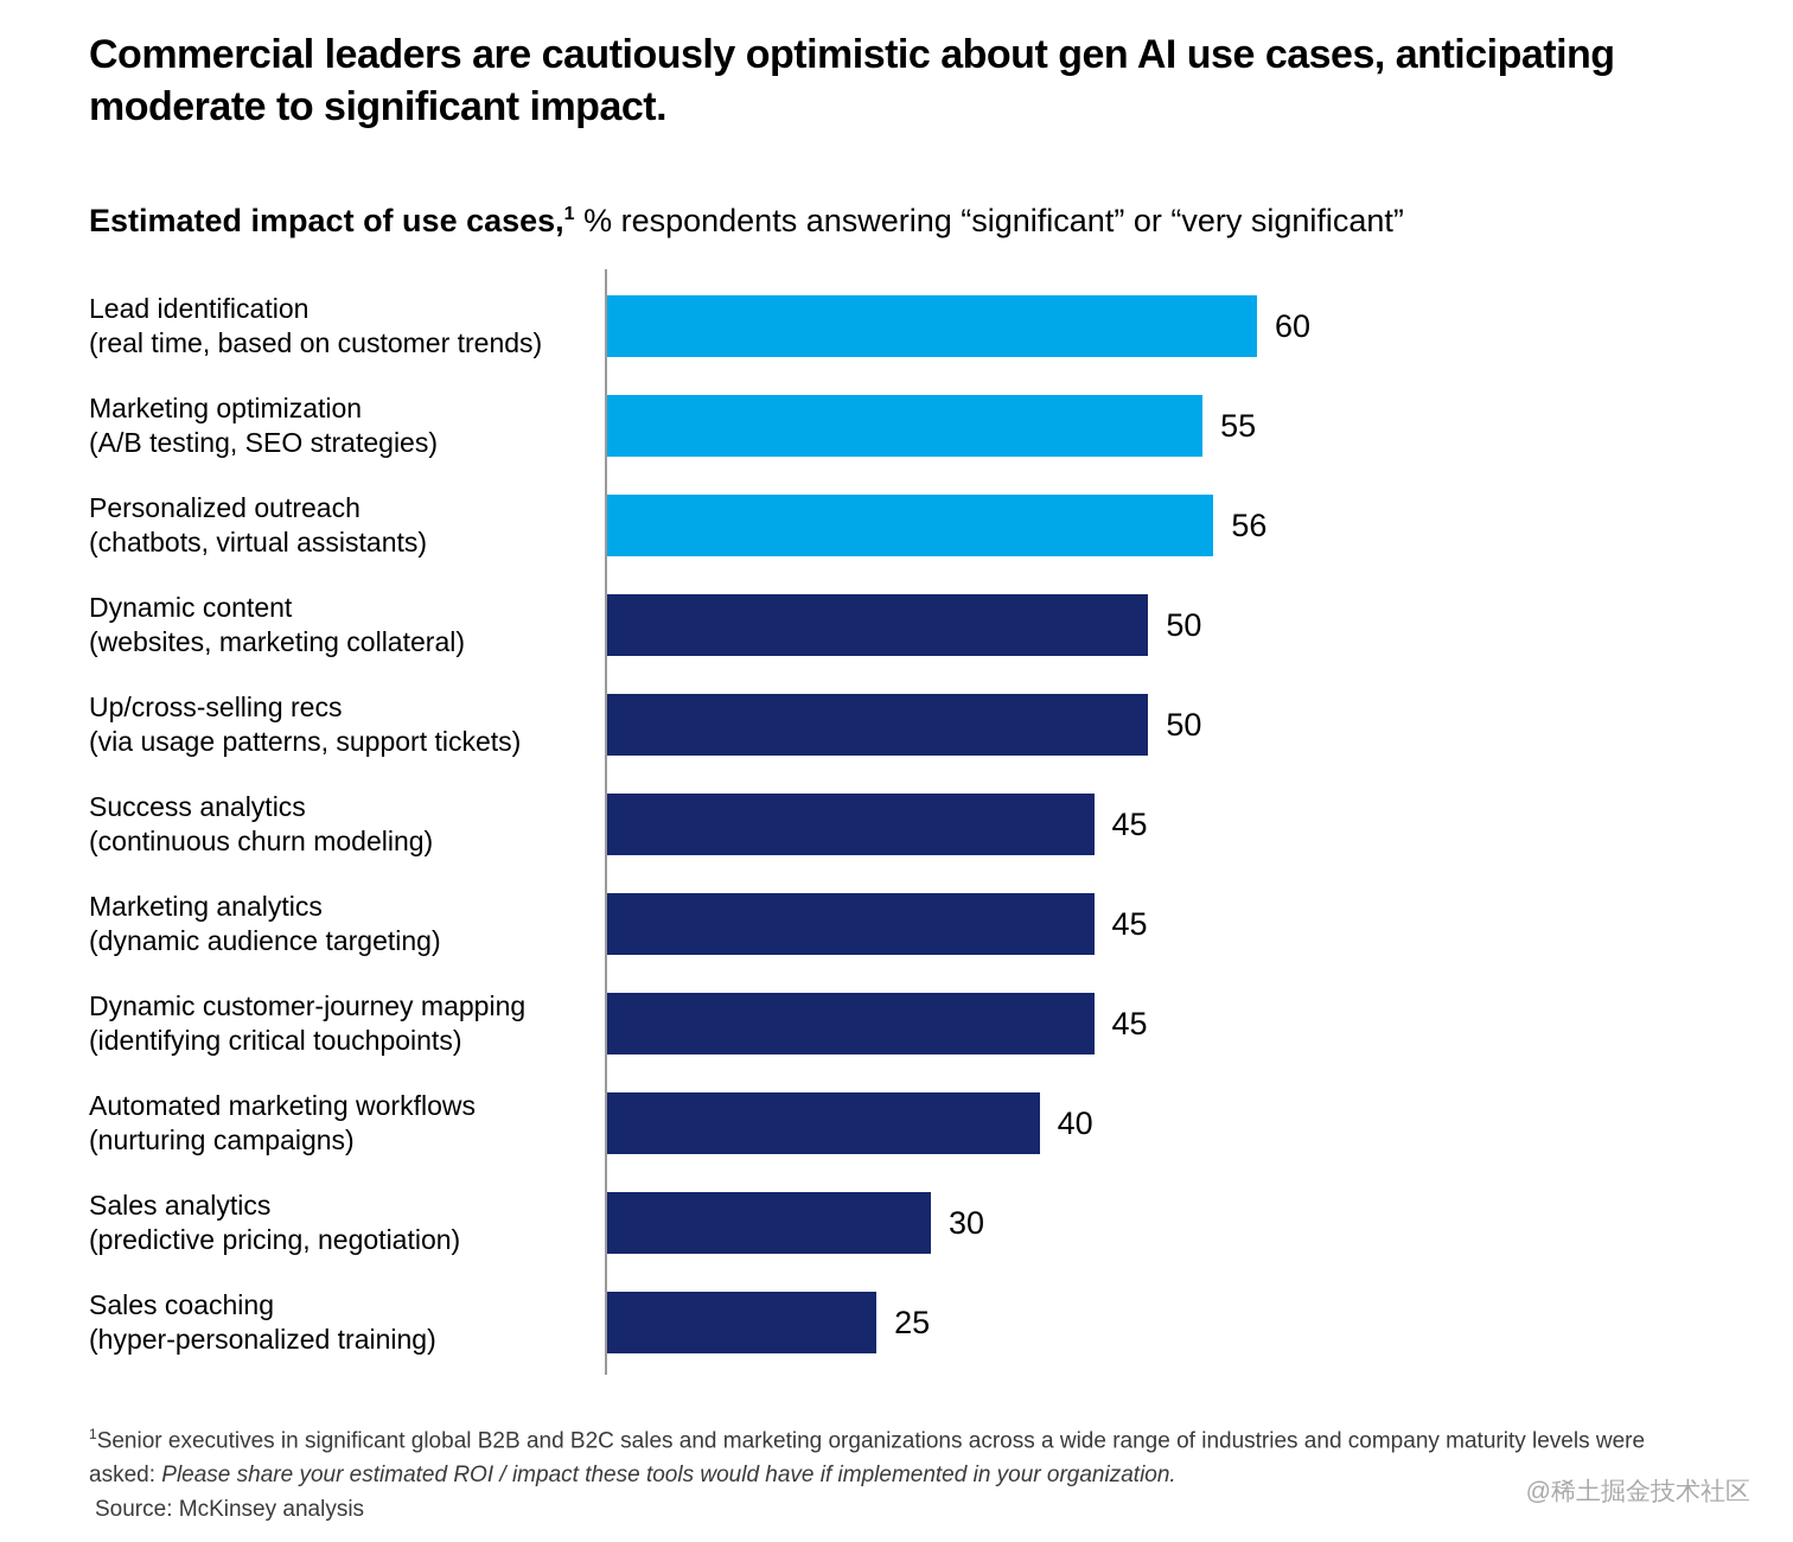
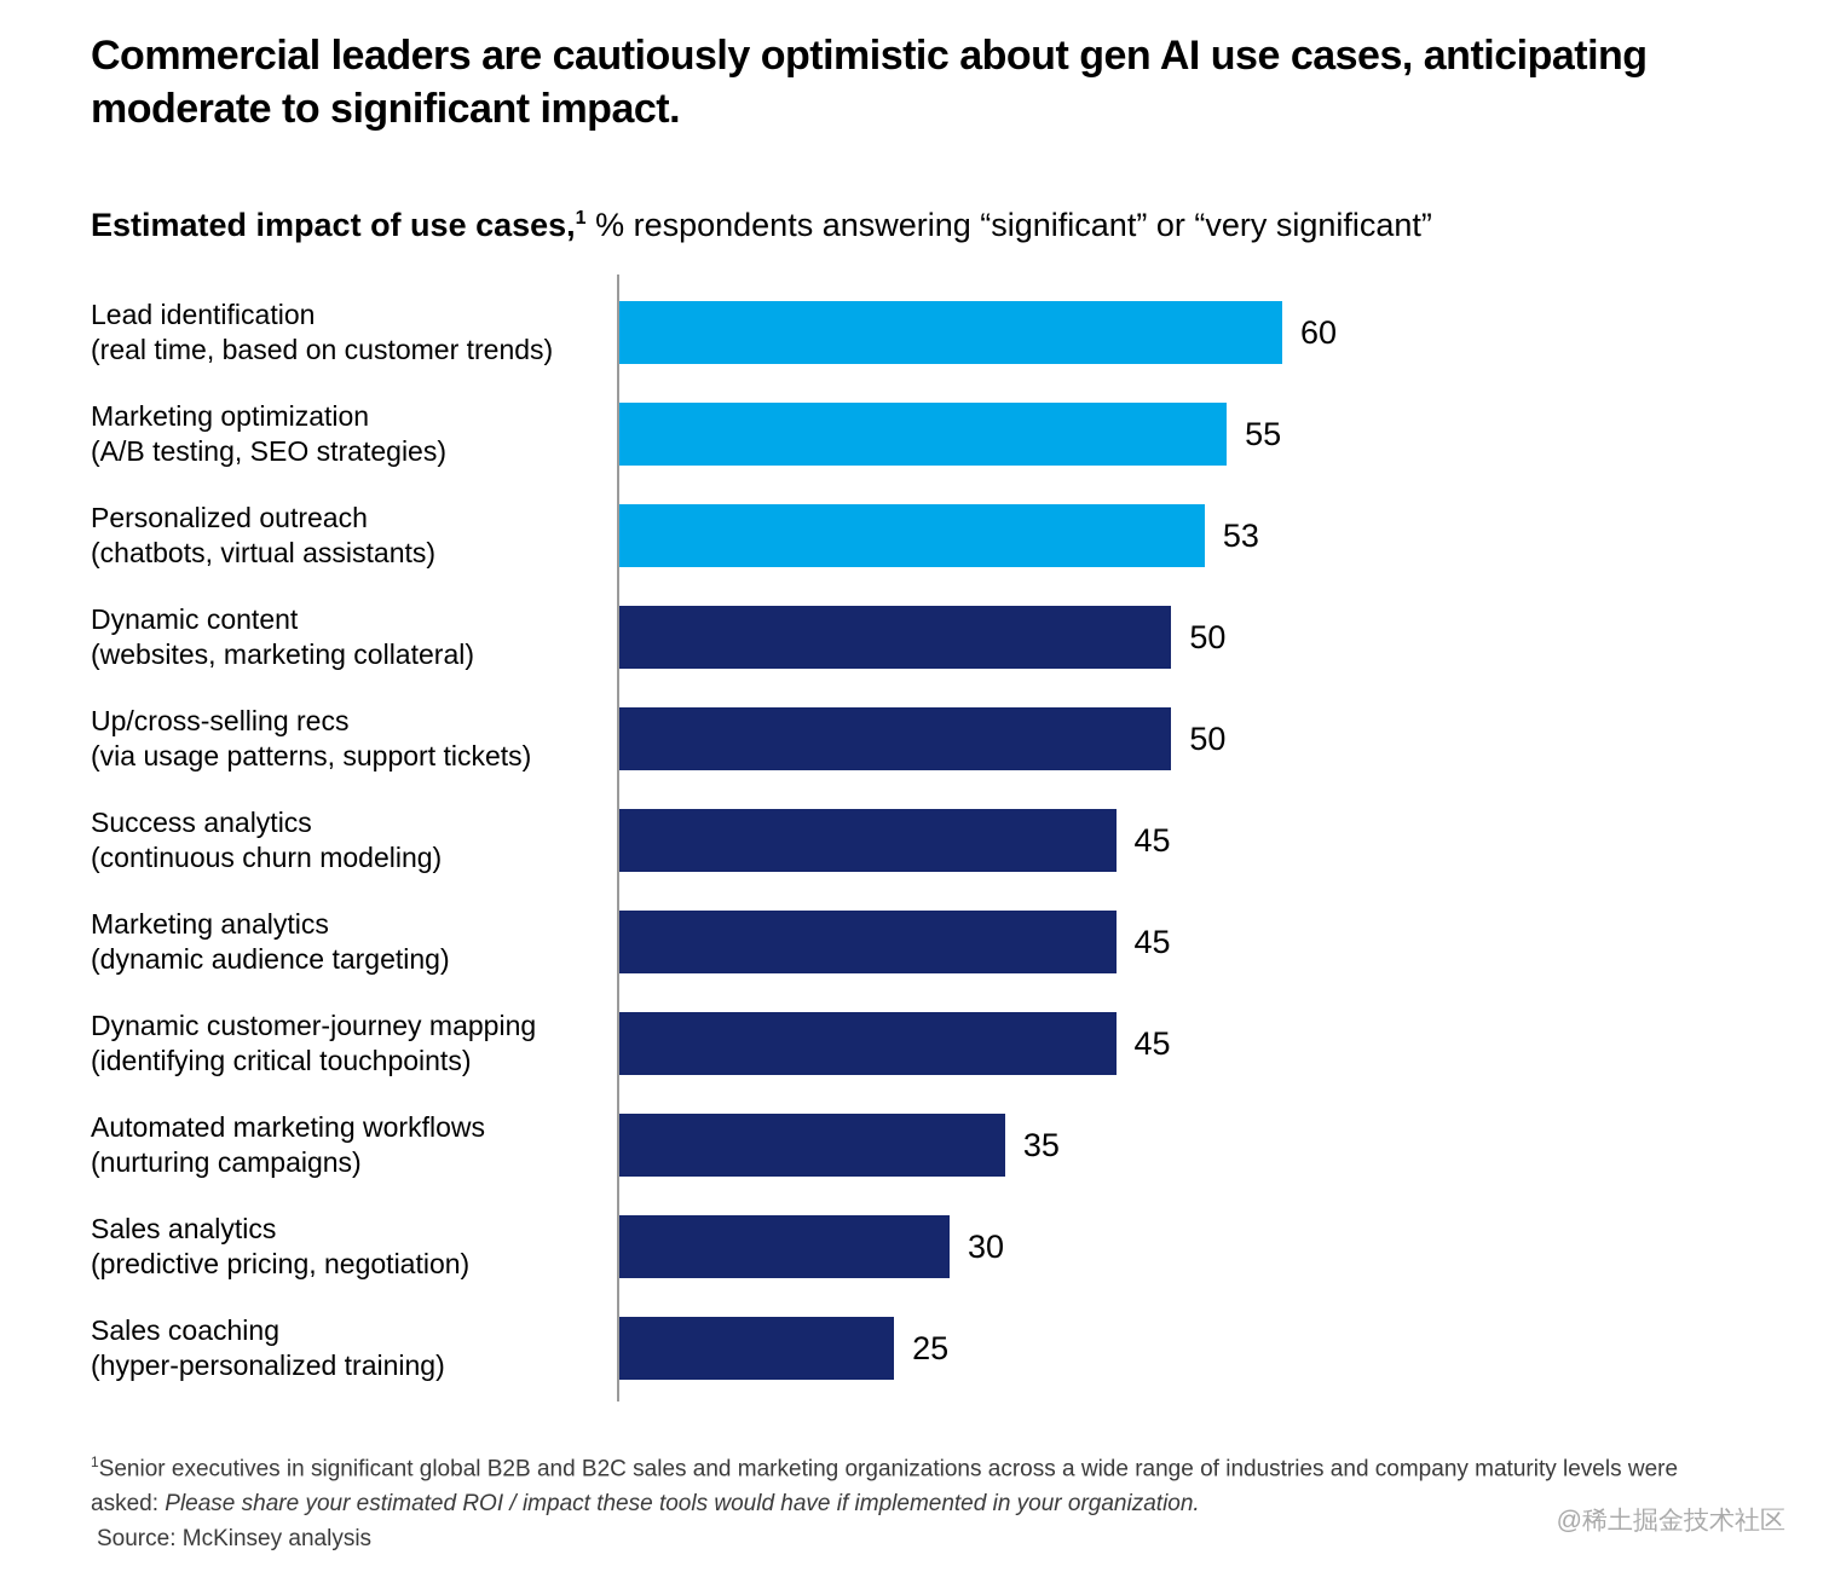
Personalized outreach: 56 -> 53
Automated marketing workflows: 40 -> 35
